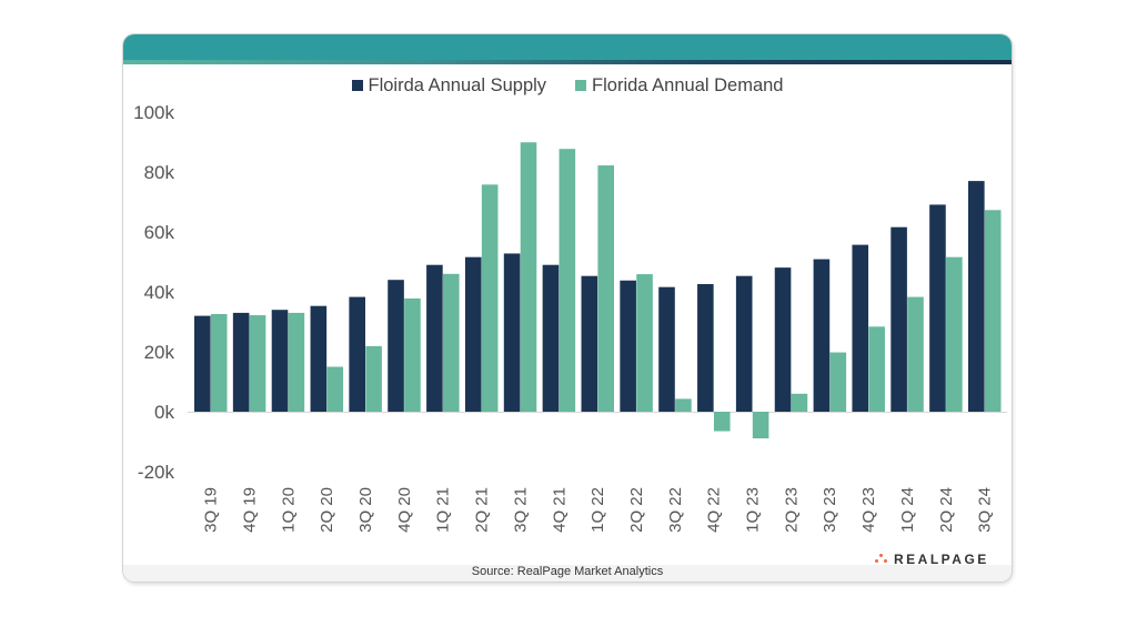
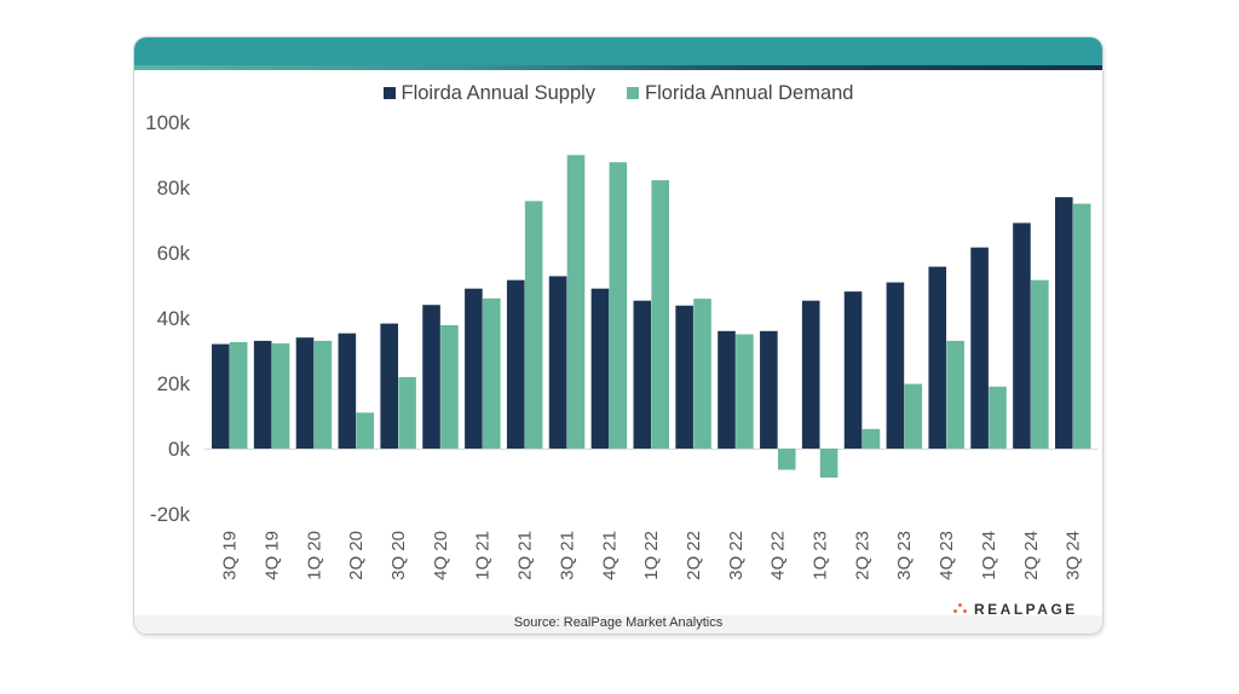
Florida Annual Demand/2Q 20: 15k -> 11k
Floirda Annual Supply/3Q 22: 42k -> 36k
Florida Annual Demand/3Q 22: 4k -> 35k
Floirda Annual Supply/4Q 22: 43k -> 36k
Florida Annual Demand/4Q 23: 28k -> 33k
Florida Annual Demand/1Q 24: 38k -> 19k
Florida Annual Demand/3Q 24: 67k -> 75k
